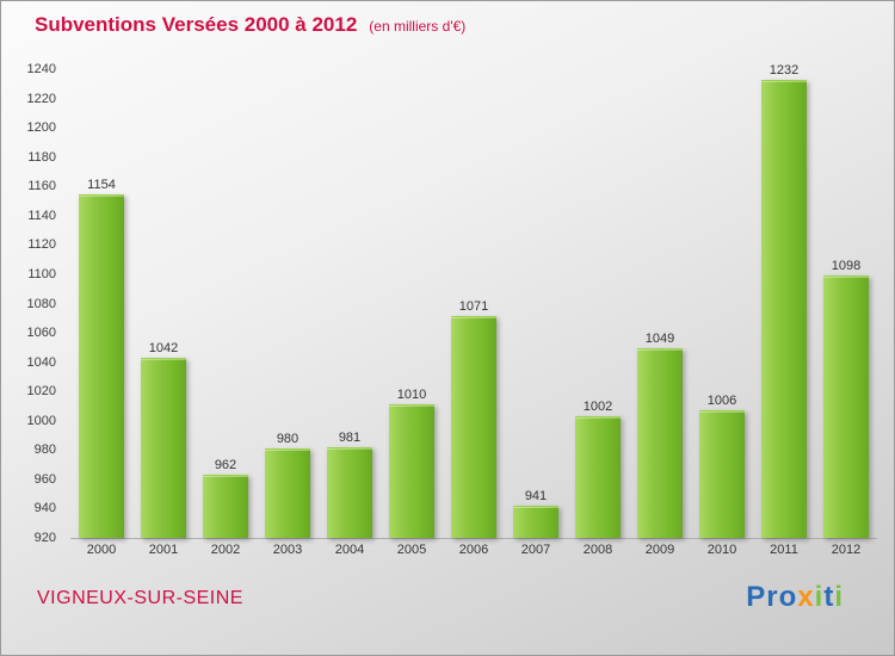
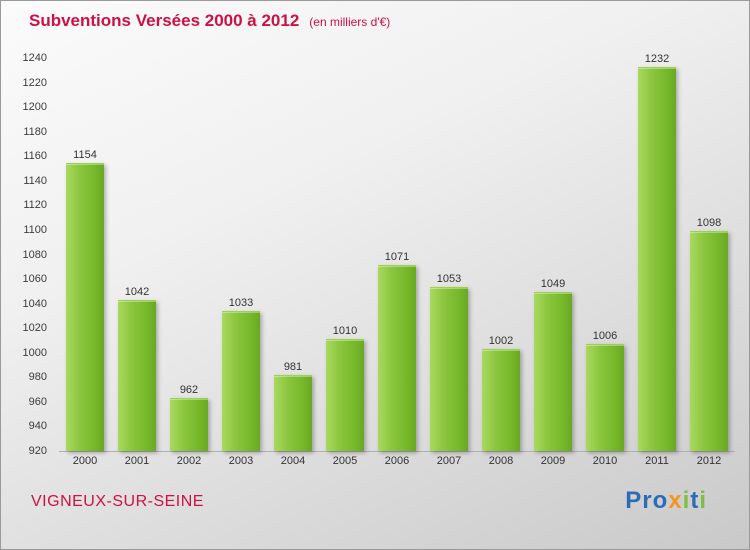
2003: 980 -> 1033
2007: 941 -> 1053
